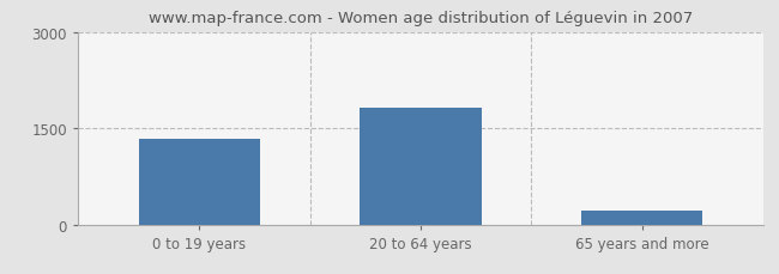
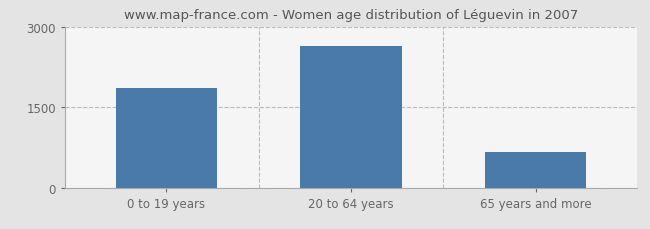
0 to 19 years: 1340 -> 1860
20 to 64 years: 1810 -> 2640
65 years and more: 220 -> 660
